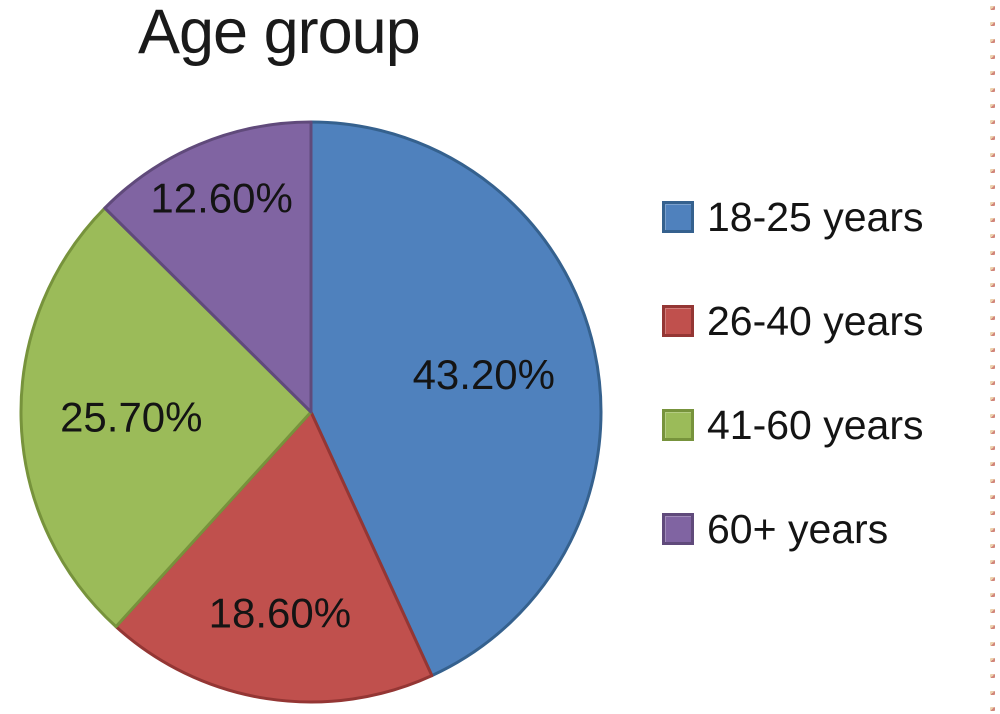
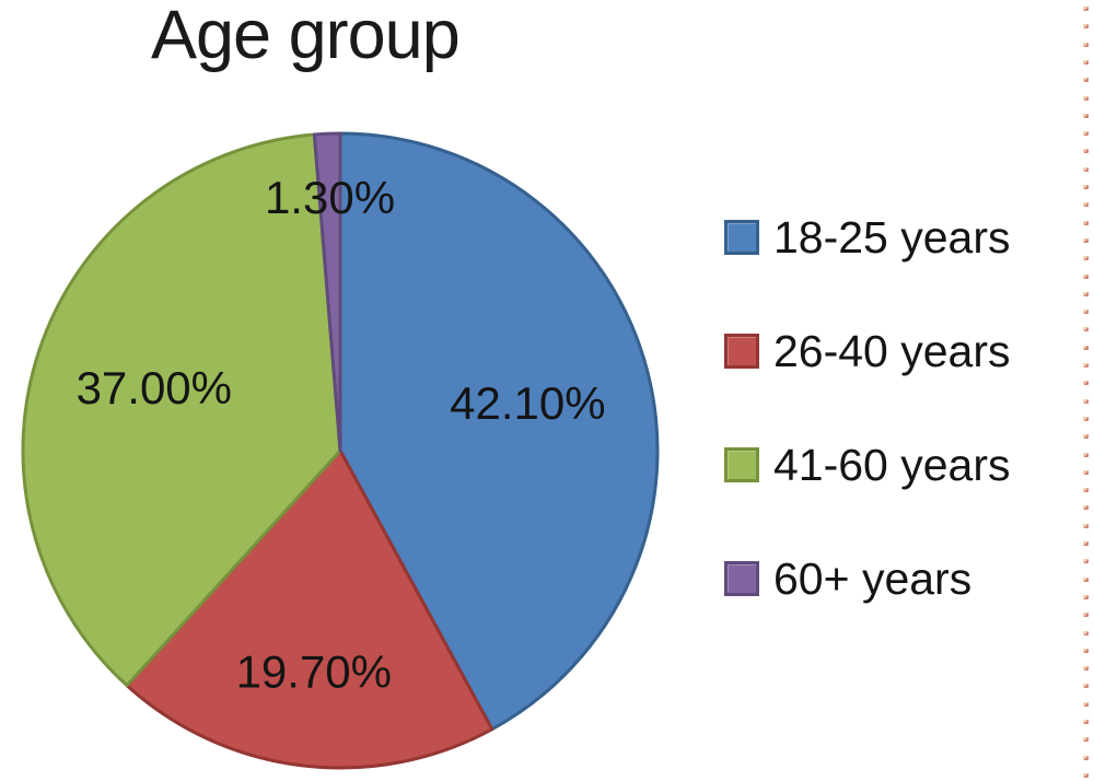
18-25 years: 43.20% -> 42.10%
26-40 years: 18.60% -> 19.70%
41-60 years: 25.70% -> 37.00%
60+ years: 12.60% -> 1.30%
